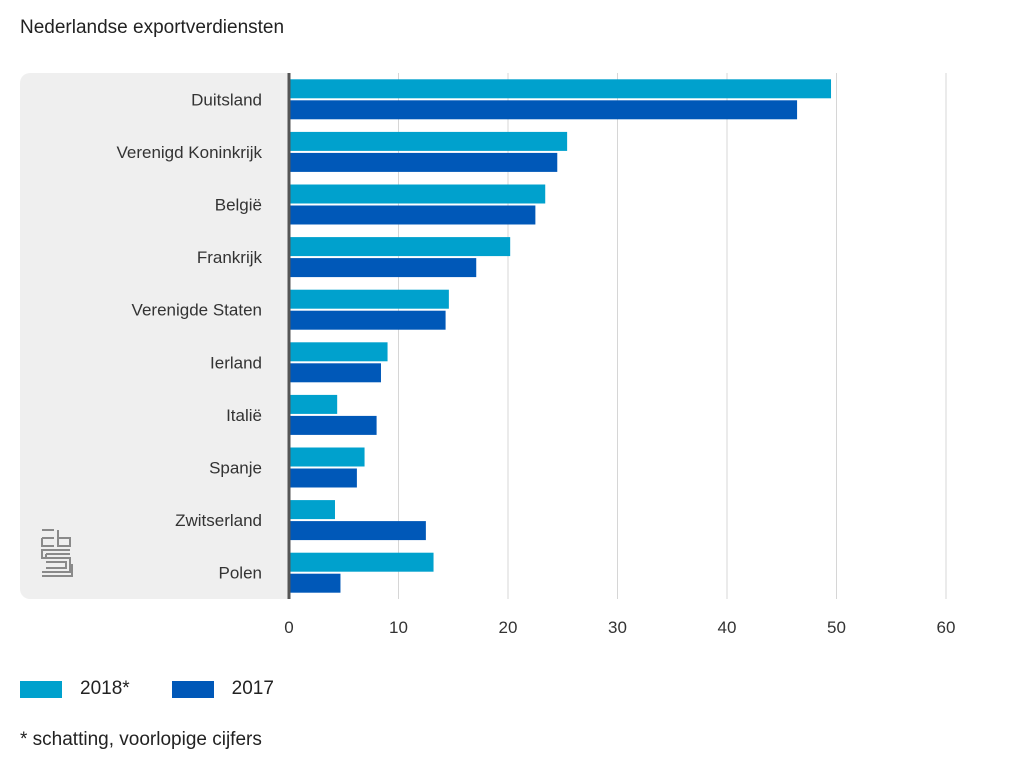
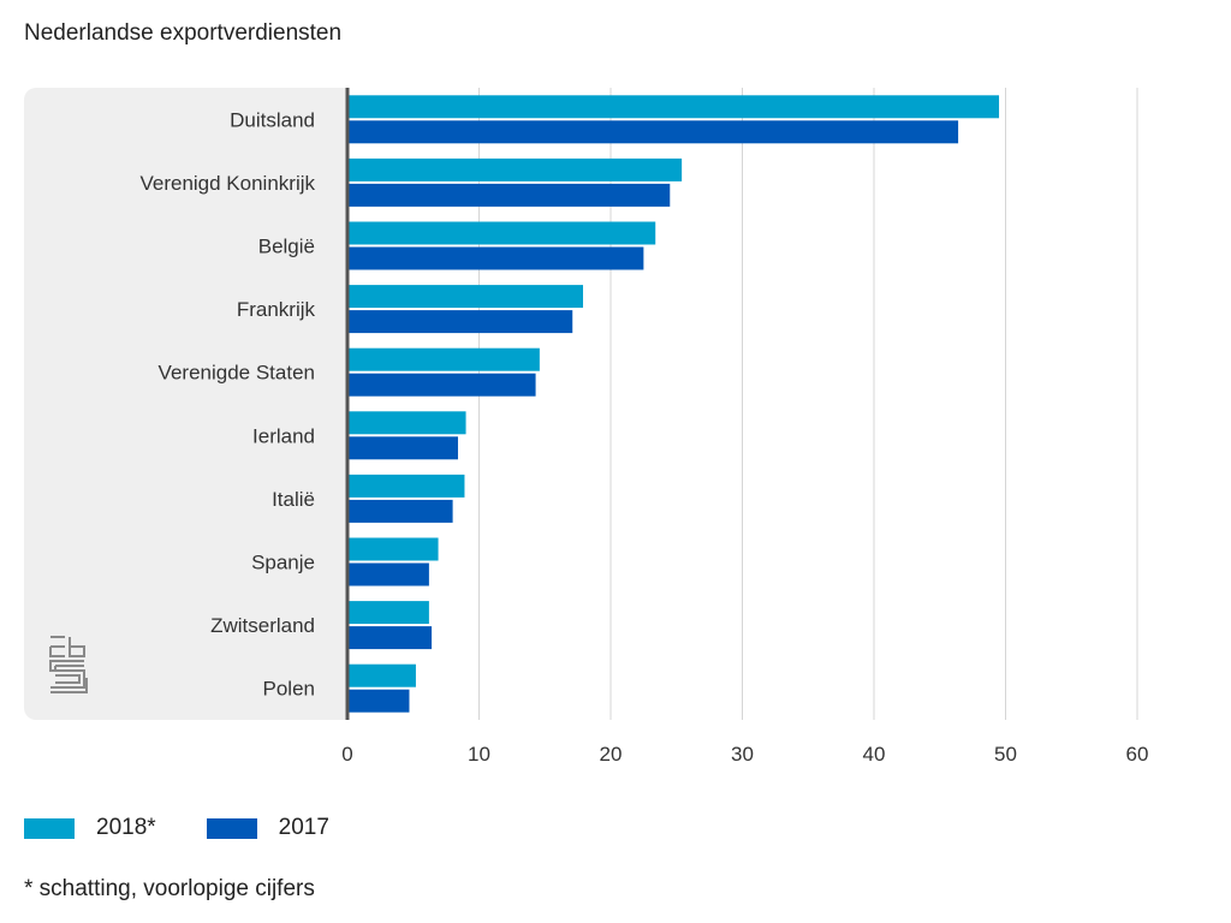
2018*/Frankrijk: 20.2 -> 17.9
2018*/Italië: 4.4 -> 8.9
2018*/Zwitserland: 4.2 -> 6.2
2017/Zwitserland: 12.5 -> 6.4
2018*/Polen: 13.2 -> 5.2
